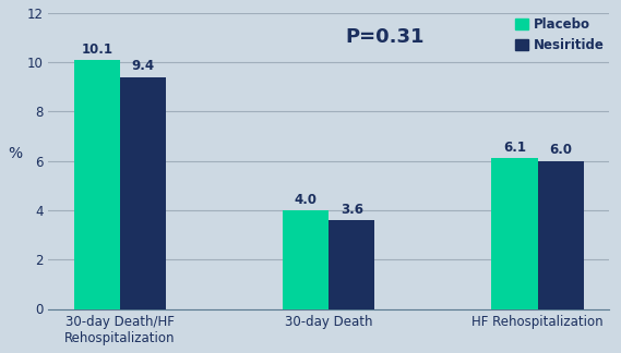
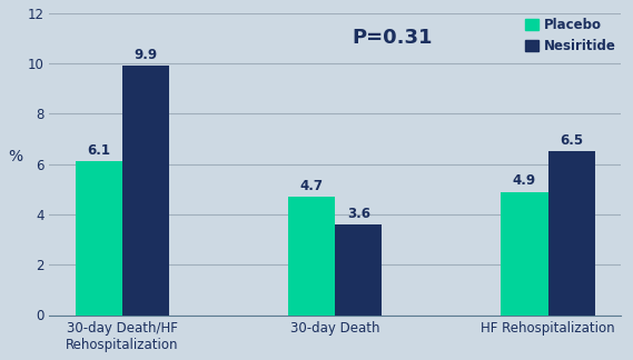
Placebo/30-day Death/HF Rehospitalization: 10.1 -> 6.1
Nesiritide/30-day Death/HF Rehospitalization: 9.4 -> 9.9
Placebo/30-day Death: 4.0 -> 4.7
Placebo/HF Rehospitalization: 6.1 -> 4.9
Nesiritide/HF Rehospitalization: 6.0 -> 6.5
